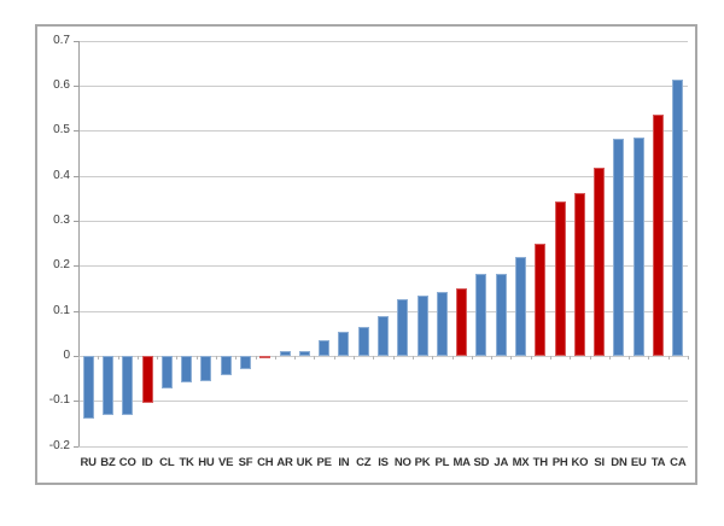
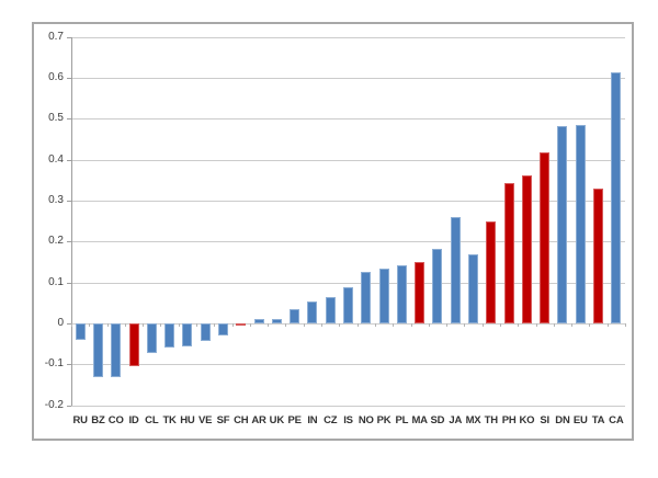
RU: -0.14 -> -0.04
JA: 0.18 -> 0.26
MX: 0.22 -> 0.17
TA: 0.54 -> 0.33
